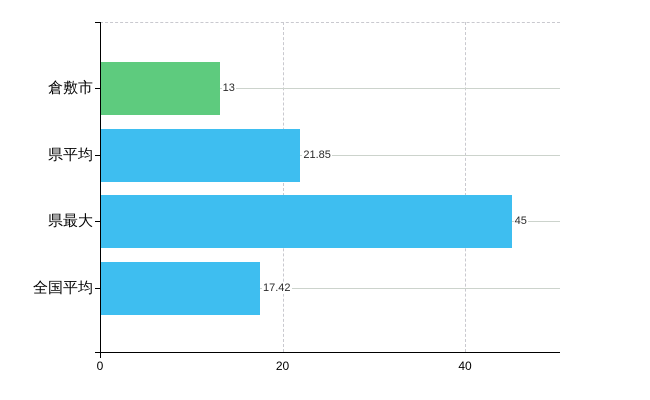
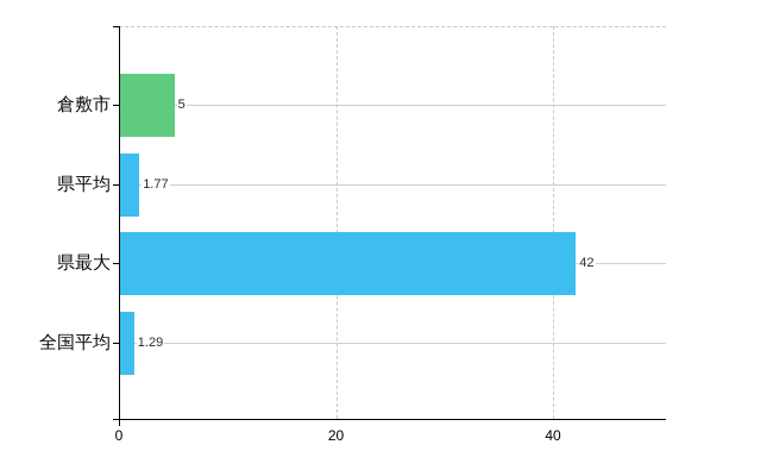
倉敷市: 13 -> 5
県平均: 21.85 -> 1.77
県最大: 45 -> 42
全国平均: 17.42 -> 1.29
